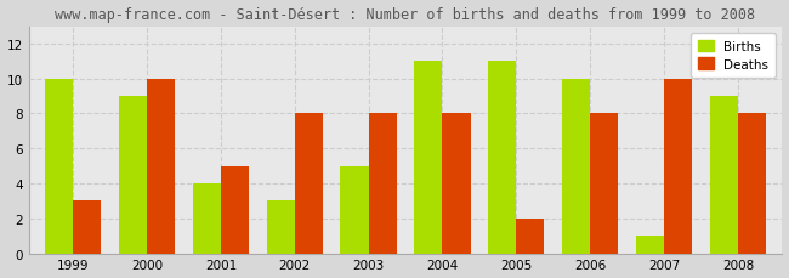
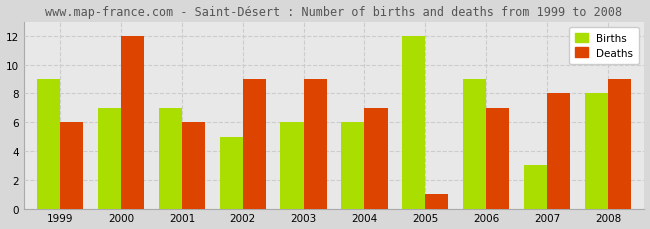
Births/1999: 10 -> 9
Deaths/1999: 3 -> 6
Births/2000: 9 -> 7
Deaths/2000: 10 -> 12
Births/2001: 4 -> 7
Deaths/2001: 5 -> 6
Births/2002: 3 -> 5
Deaths/2002: 8 -> 9
Births/2003: 5 -> 6
Deaths/2003: 8 -> 9
Births/2004: 11 -> 6
Deaths/2004: 8 -> 7
Births/2005: 11 -> 12
Deaths/2005: 2 -> 1
Births/2006: 10 -> 9
Deaths/2006: 8 -> 7
Births/2007: 1 -> 3
Deaths/2007: 10 -> 8
Births/2008: 9 -> 8
Deaths/2008: 8 -> 9
